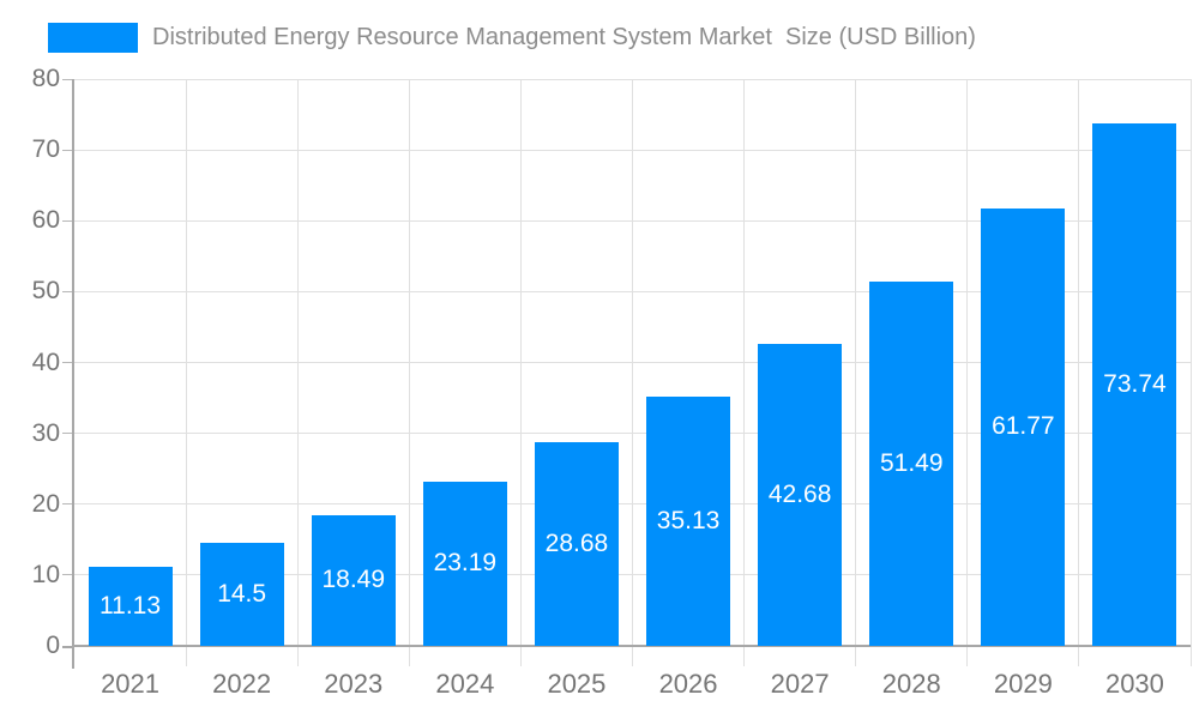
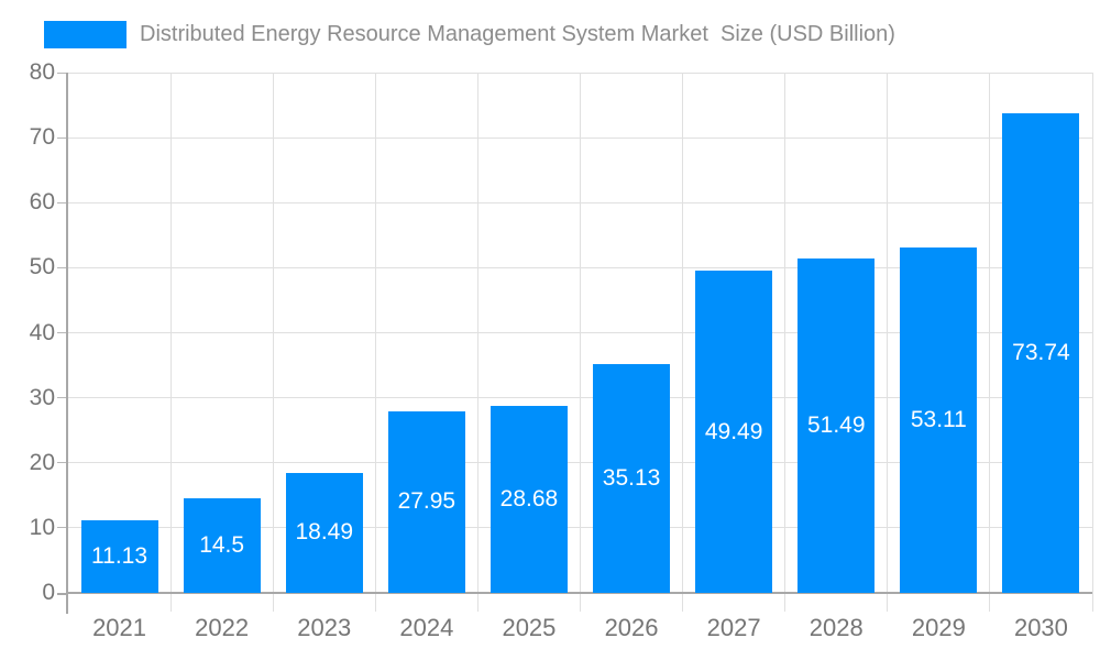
2024: 23.19 -> 27.95
2027: 42.68 -> 49.49
2029: 61.77 -> 53.11
